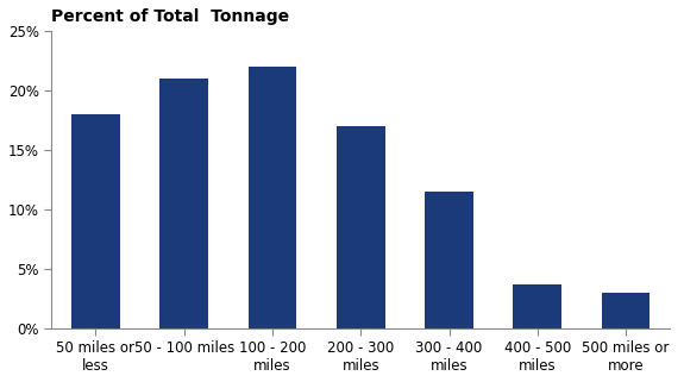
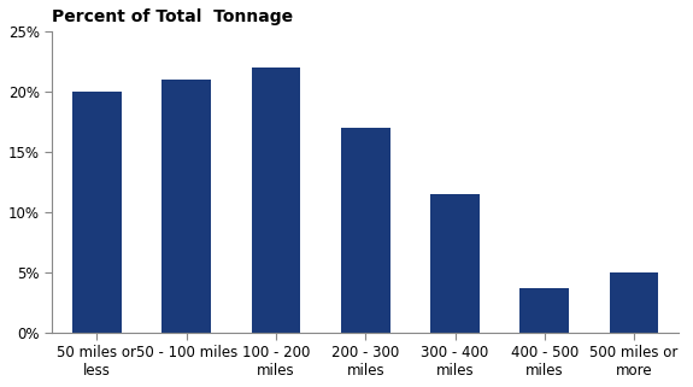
50 miles or less: 18.0% -> 20.0%
500 miles or more: 3.0% -> 5.0%
